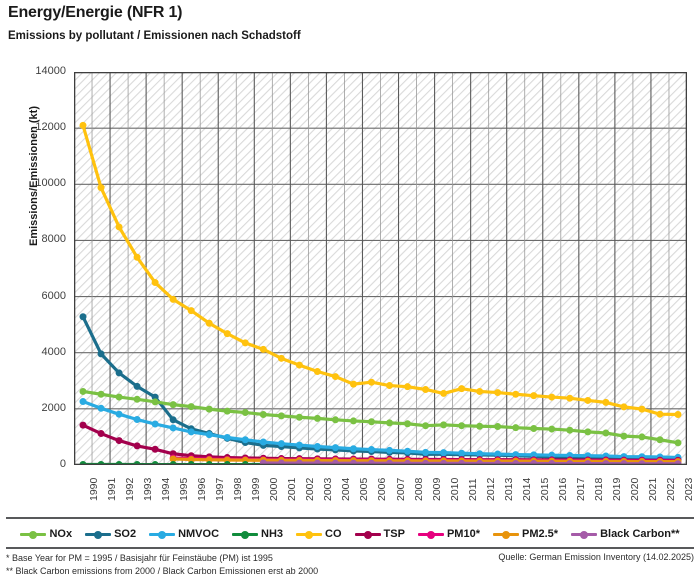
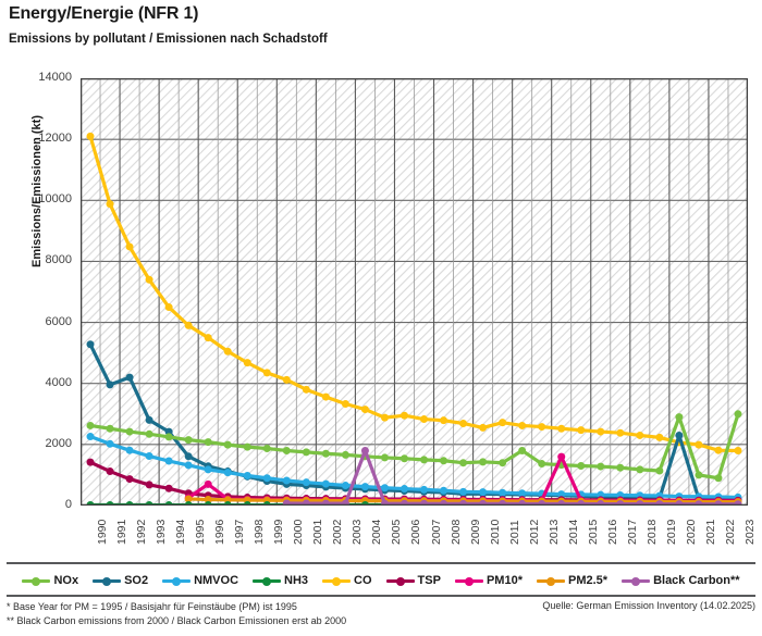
SO2/1992: 3300 -> 4200
PM10*/1996: 200 -> 700
Black Carbon**/2004: 100 -> 1800
NOx/2012: 1400 -> 1800
PM10*/2014: 200 -> 1600
NOx/2020: 1000 -> 2900
SO2/2020: 200 -> 2300
NOx/2023: 800 -> 3000
